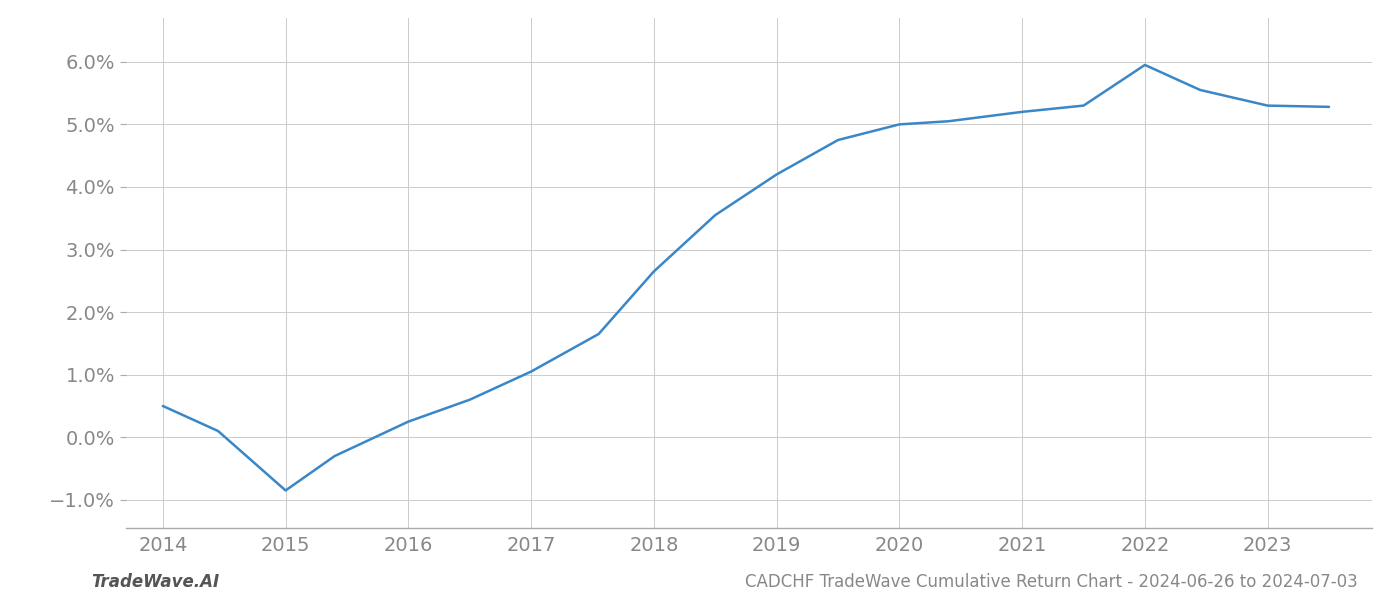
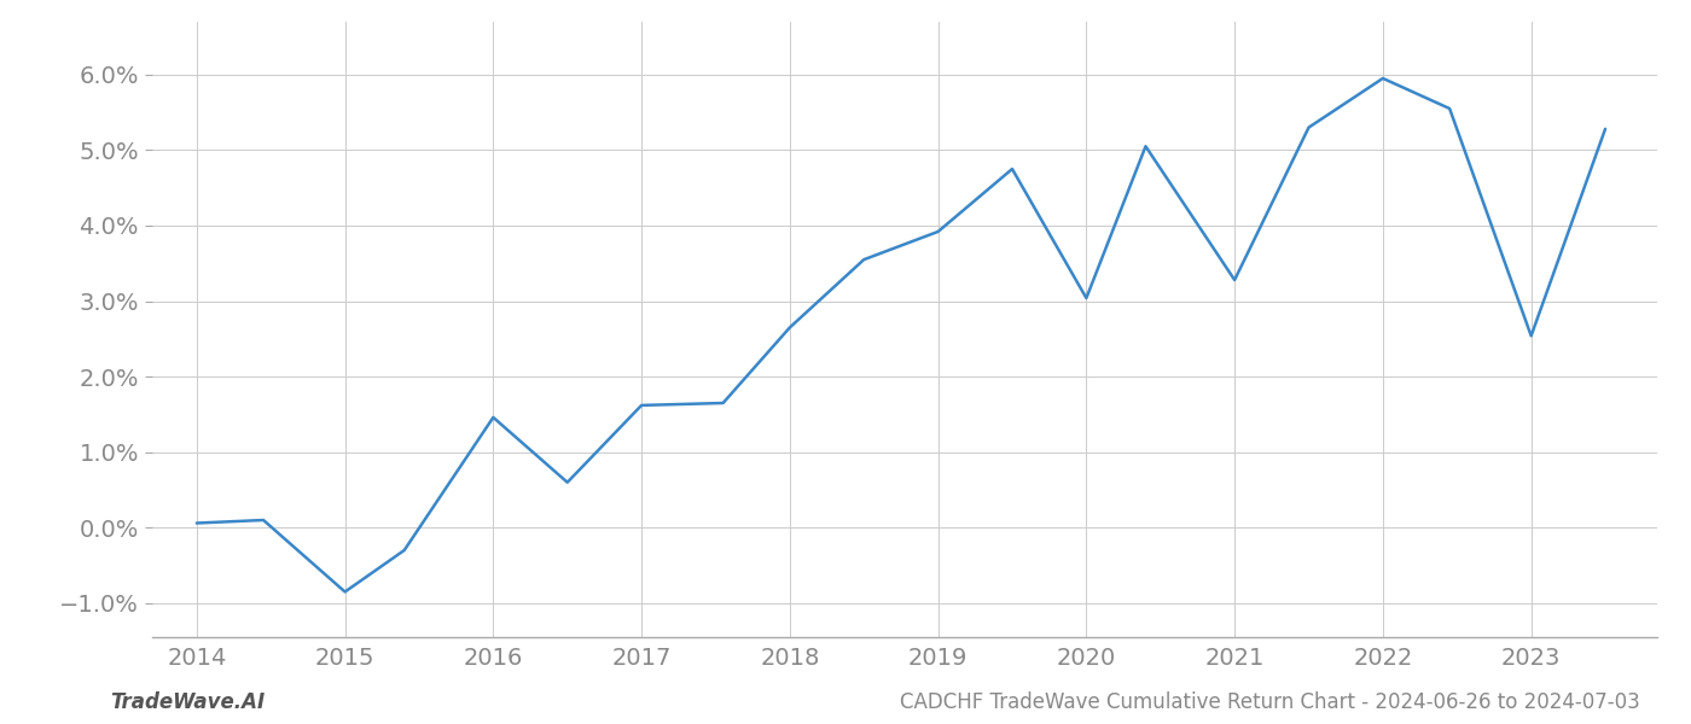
2014: 0.50% -> 0.06%
2016: 0.25% -> 1.46%
2017: 1.05% -> 1.62%
2019: 4.20% -> 3.92%
2020: 5.00% -> 3.04%
2021: 5.20% -> 3.28%
2023: 5.30% -> 2.54%
